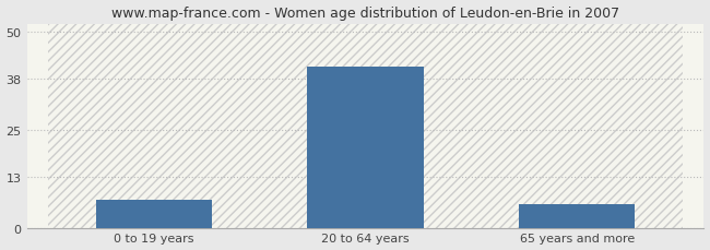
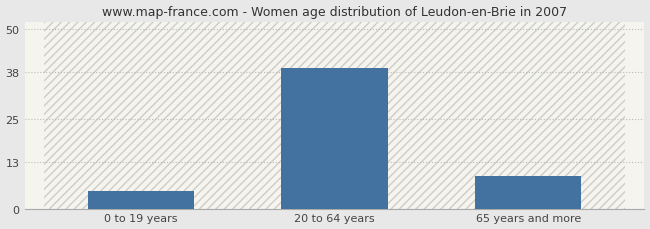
0 to 19 years: 7 -> 5
20 to 64 years: 41 -> 39
65 years and more: 6 -> 9
